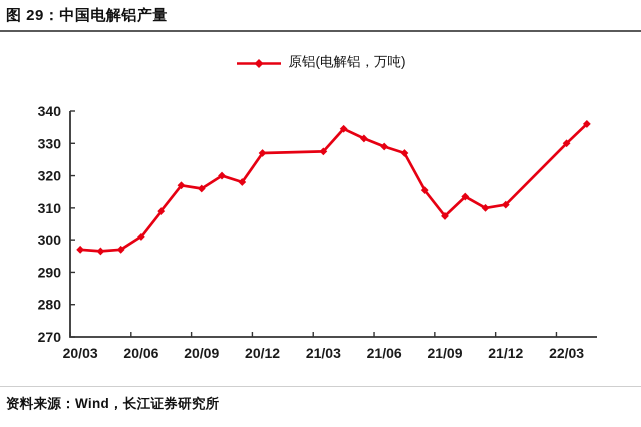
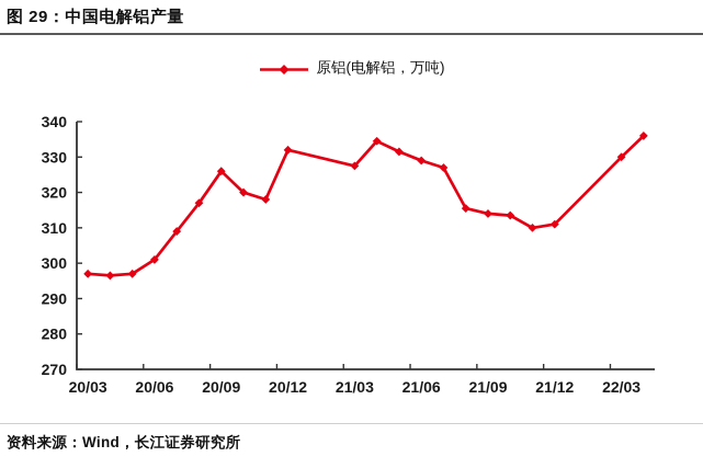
20/09: 316 -> 326
20/12: 327 -> 332
21/09: 308 -> 314
